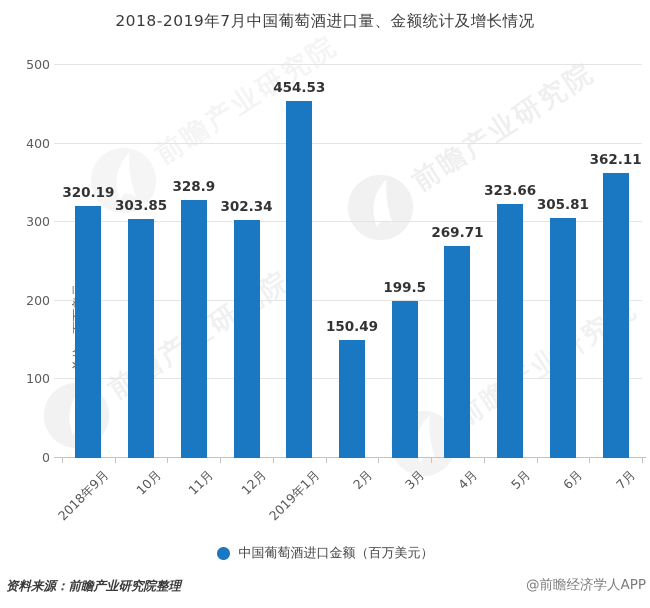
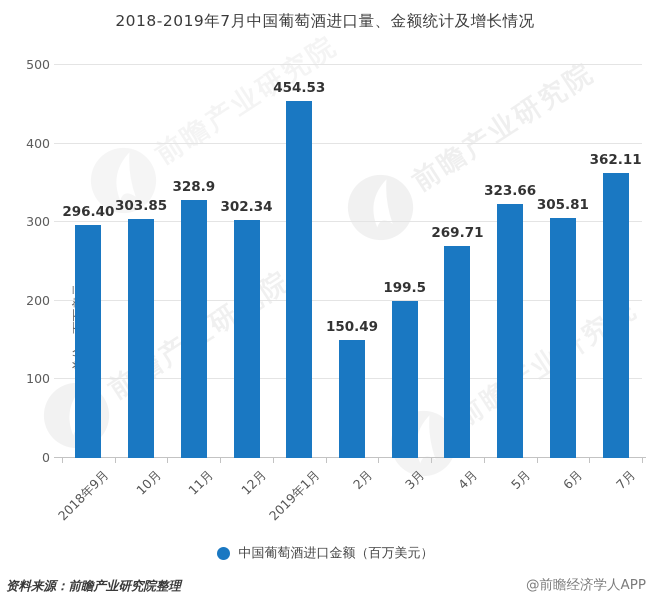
2018年9月: 320.19 -> 296.40
